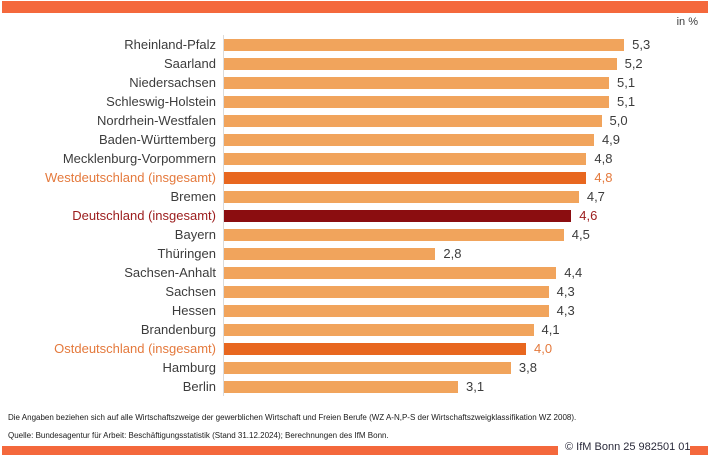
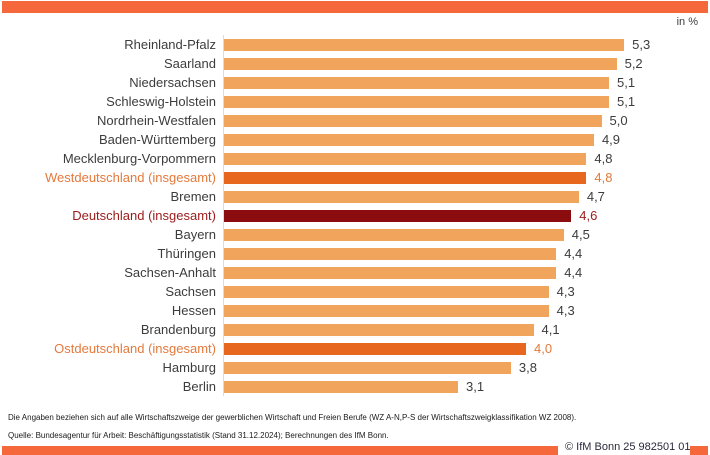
Thüringen: 2,8 -> 4,4
